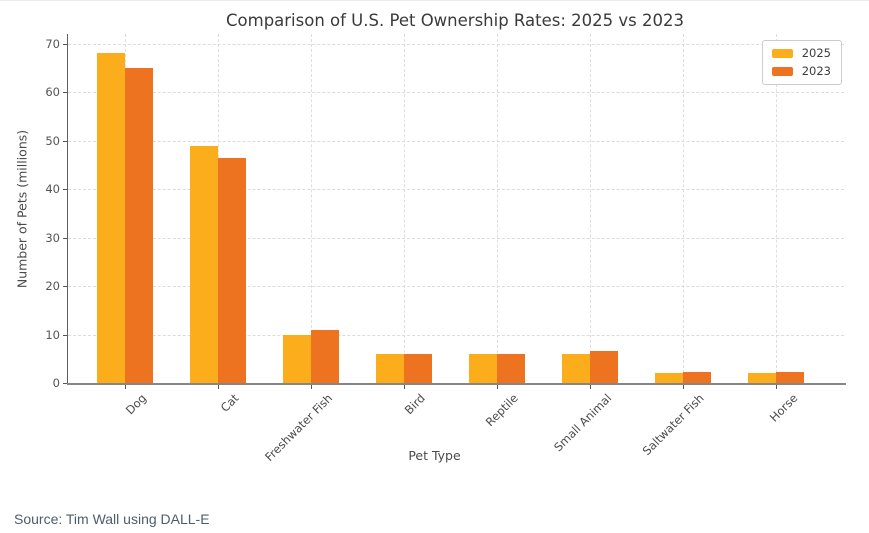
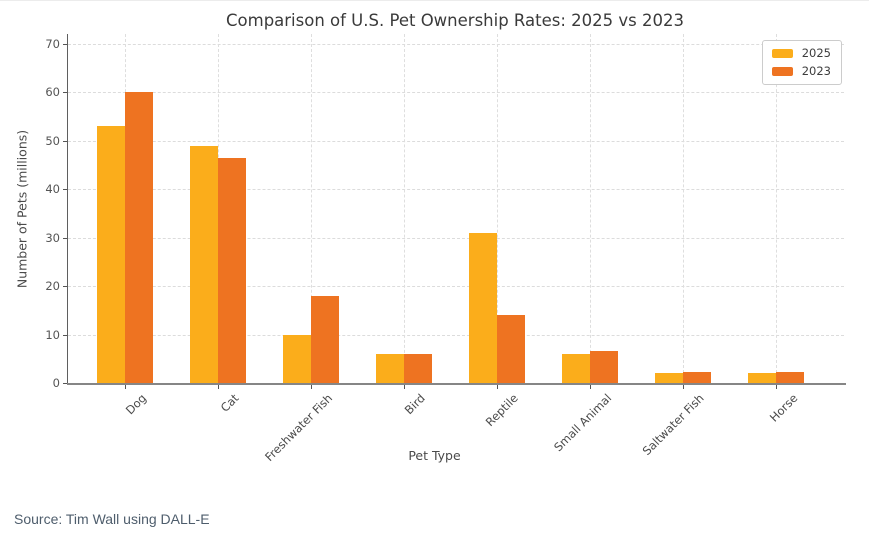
2025/Dog: 68 -> 53
2023/Dog: 65 -> 60
2023/Freshwater Fish: 11 -> 18
2025/Reptile: 6 -> 31
2023/Reptile: 6 -> 14
